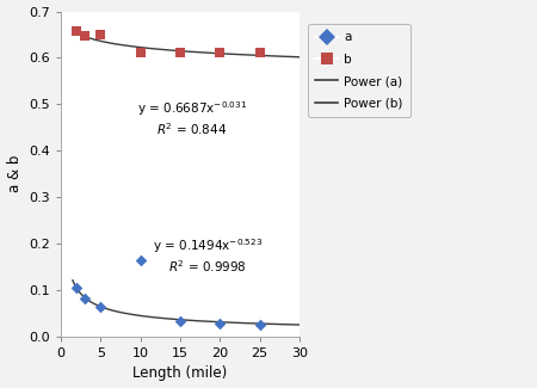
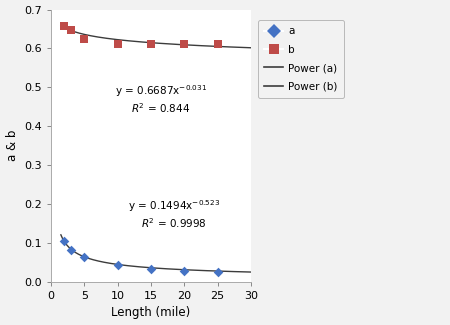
b/5: 0.650 -> 0.625
a/10: 0.165 -> 0.043
